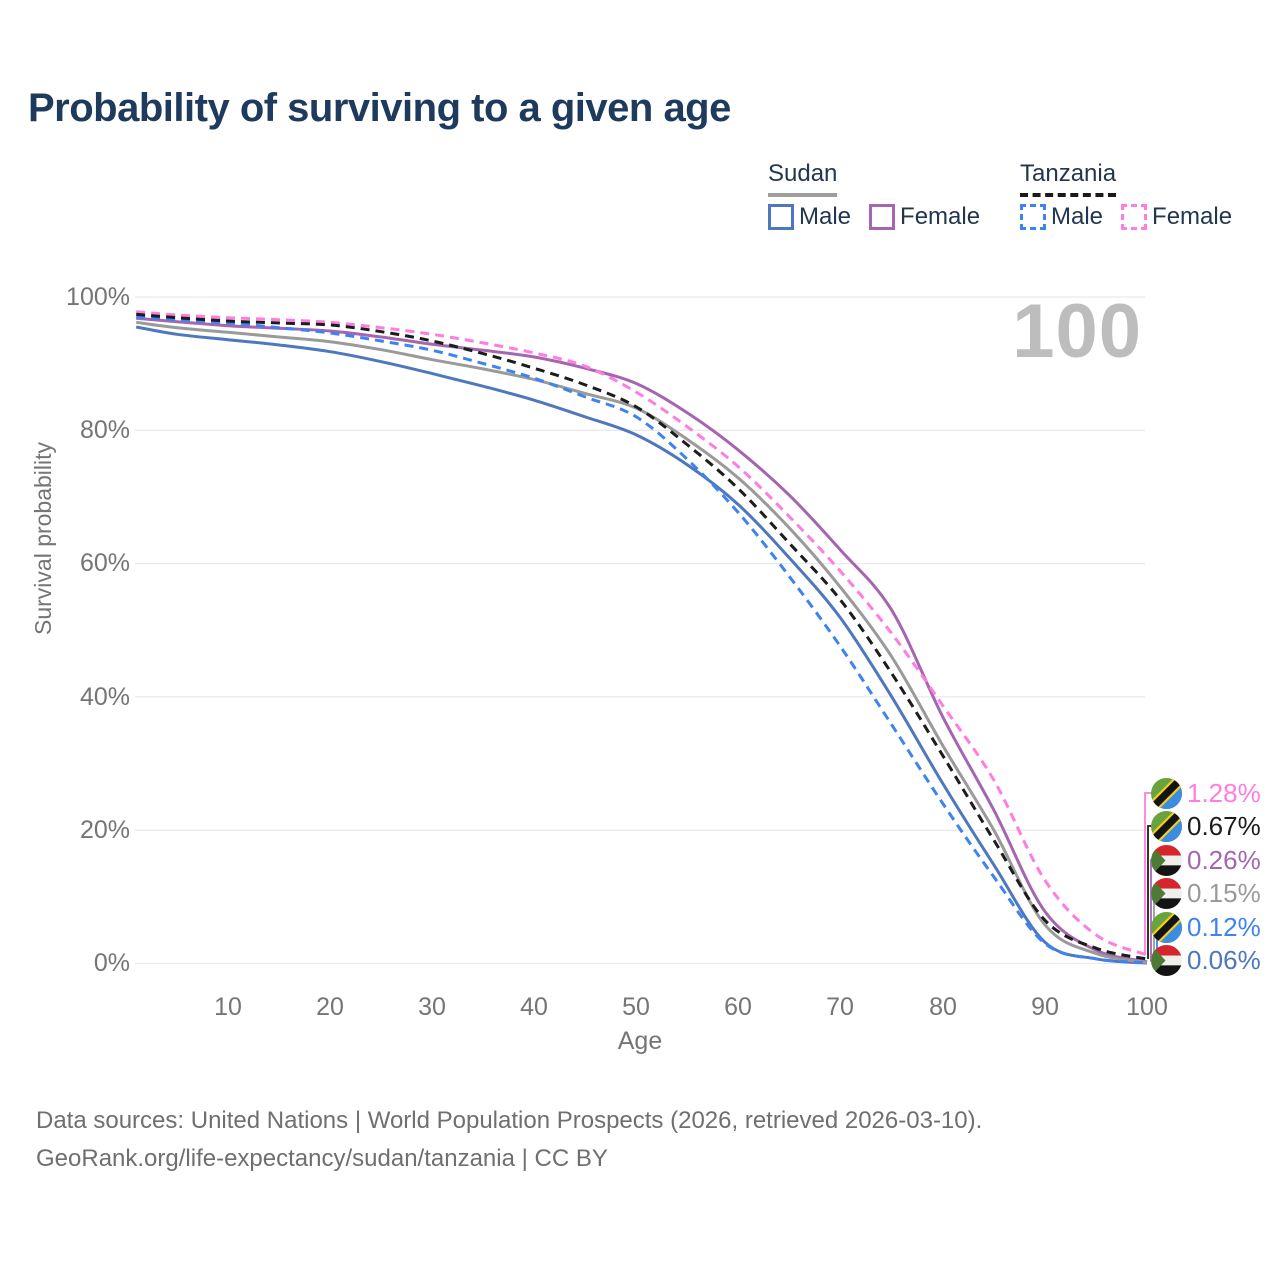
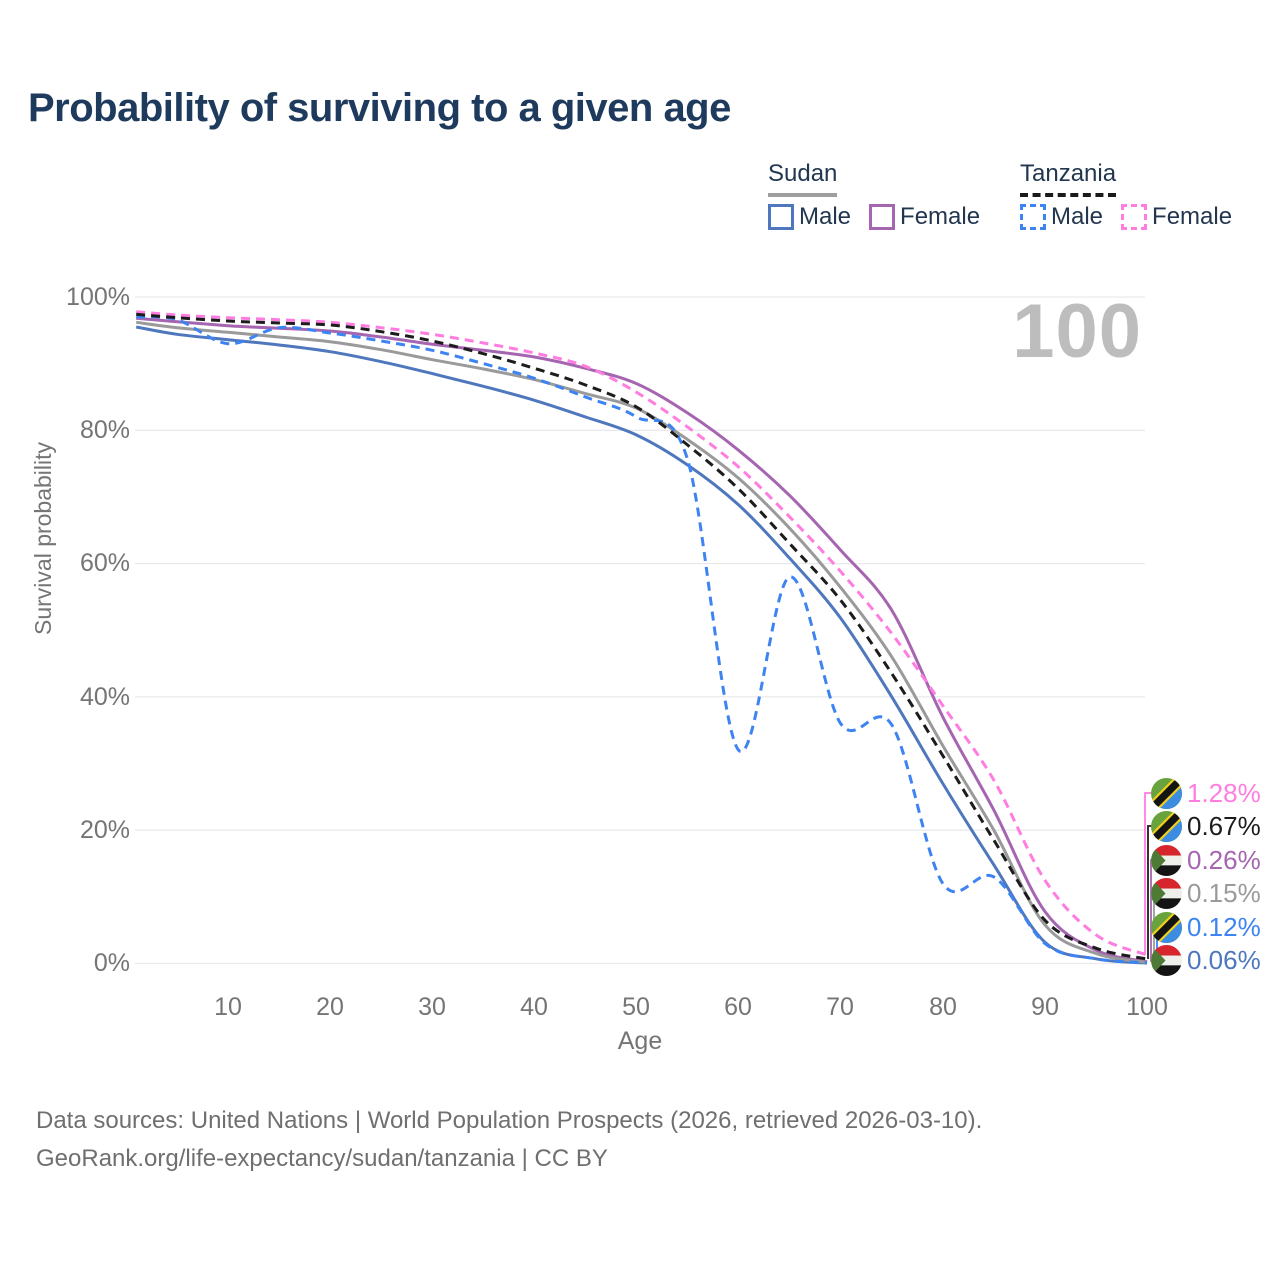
Tanzania Male/10: 96% -> 93%
Tanzania Male/60: 68% -> 32%
Tanzania Male/70: 48% -> 36%
Tanzania Male/80: 24% -> 12%
